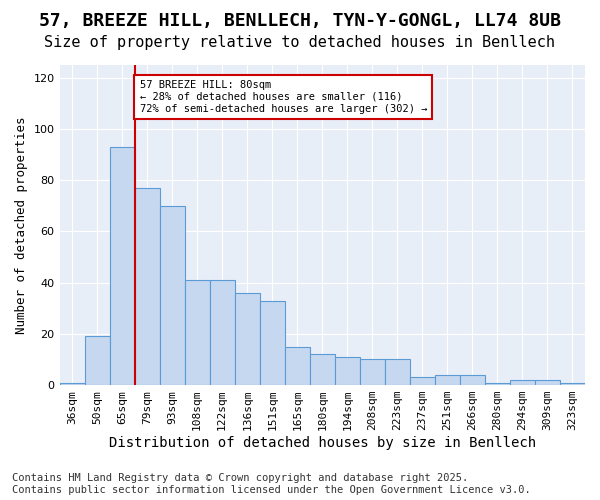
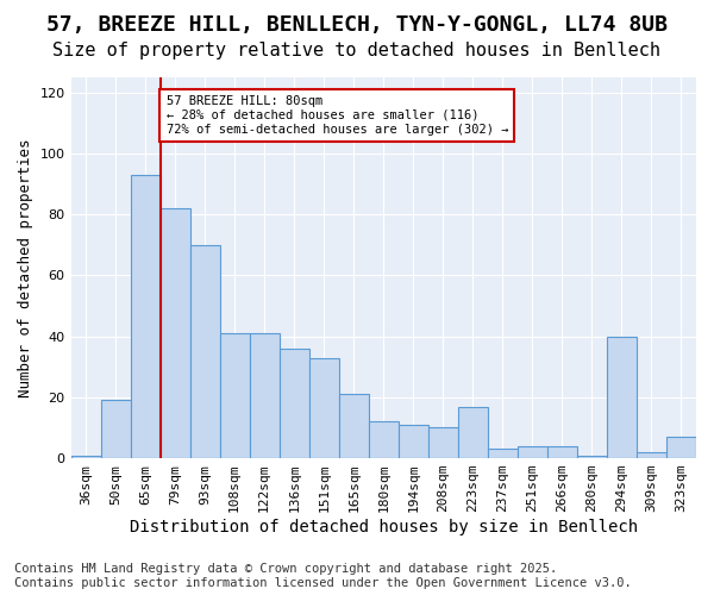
79sqm: 77 -> 82
165sqm: 15 -> 21
223sqm: 10 -> 17
294sqm: 2 -> 40
323sqm: 1 -> 7
